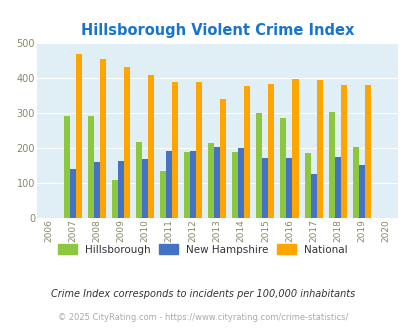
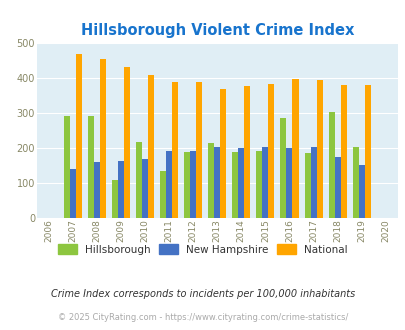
National/2013: 340 -> 368
Hillsborough/2015: 300 -> 190
New Hampshire/2015: 170 -> 203
New Hampshire/2016: 170 -> 200
New Hampshire/2017: 125 -> 202
